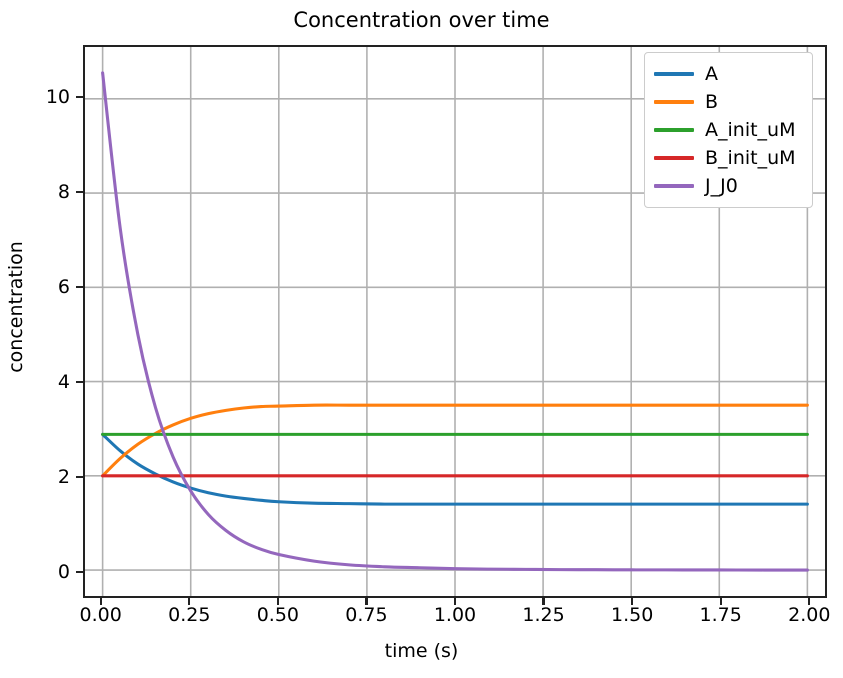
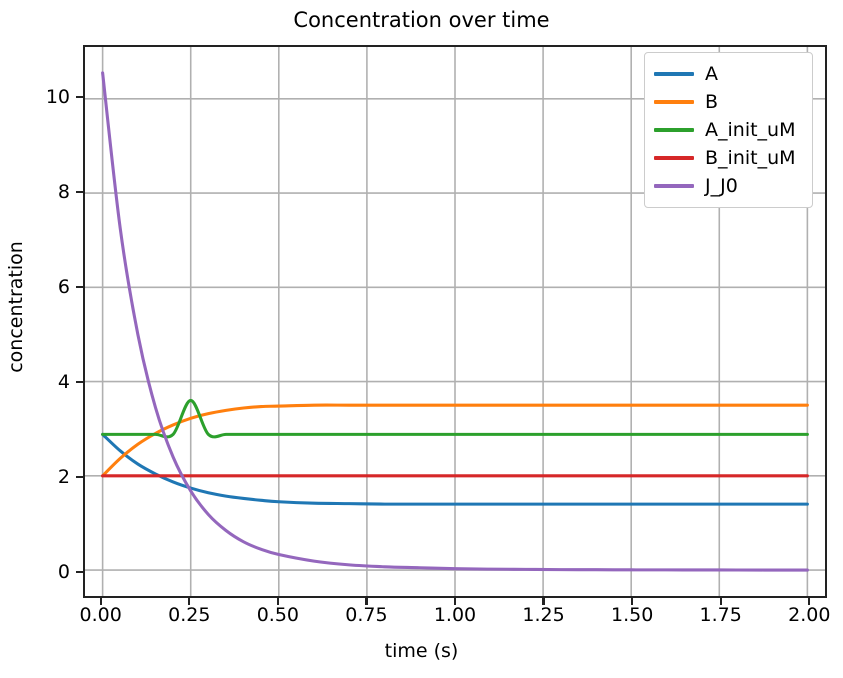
A_init_uM/0.25: 2,9 -> 3,6
